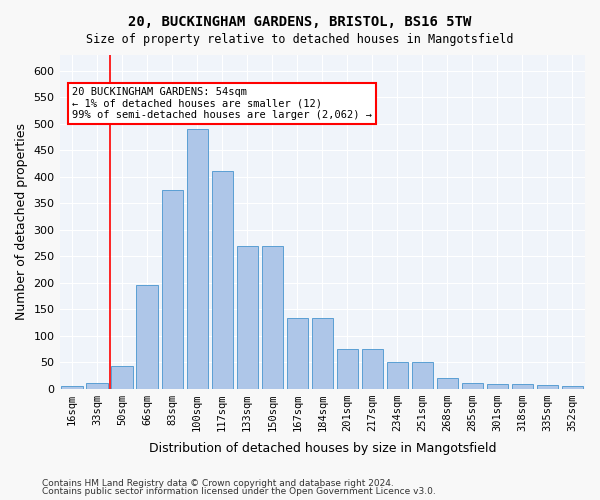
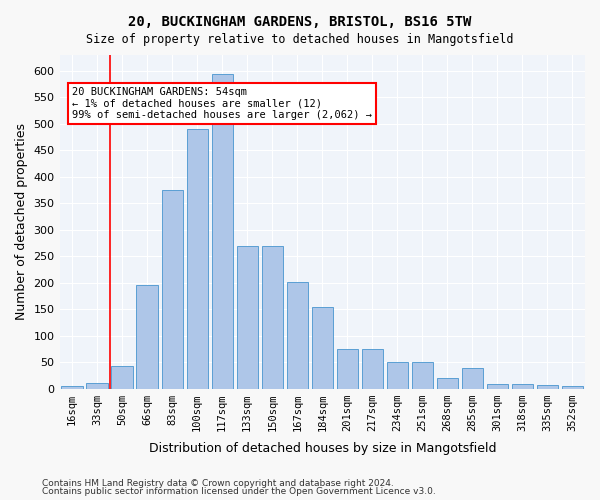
117sqm: 410 -> 594
167sqm: 133 -> 202
184sqm: 133 -> 154
285sqm: 11 -> 38
